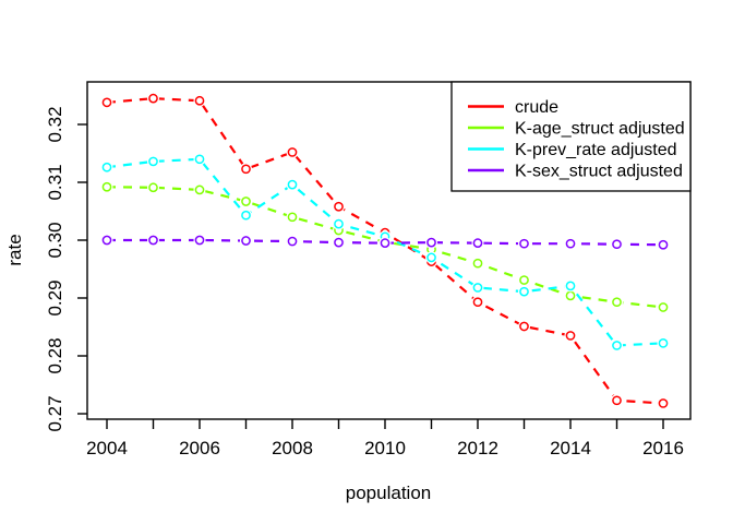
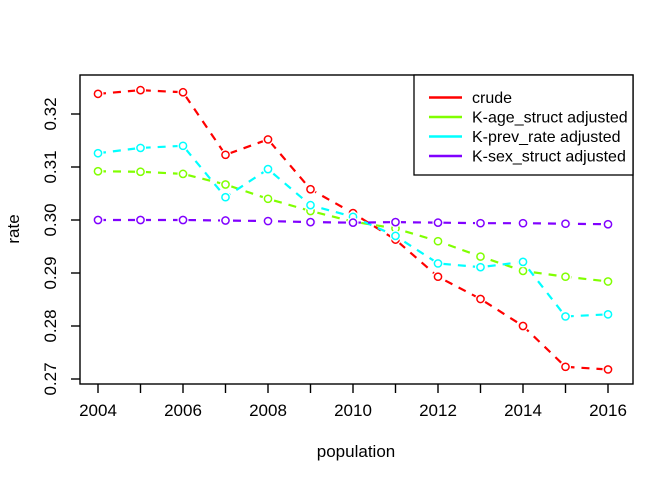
crude/2014: 0.283 -> 0.280
